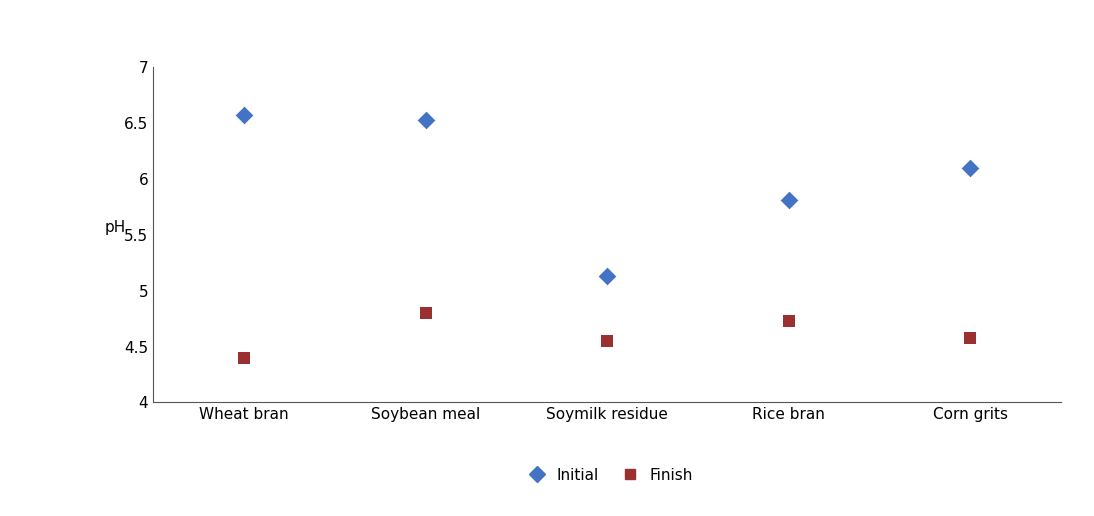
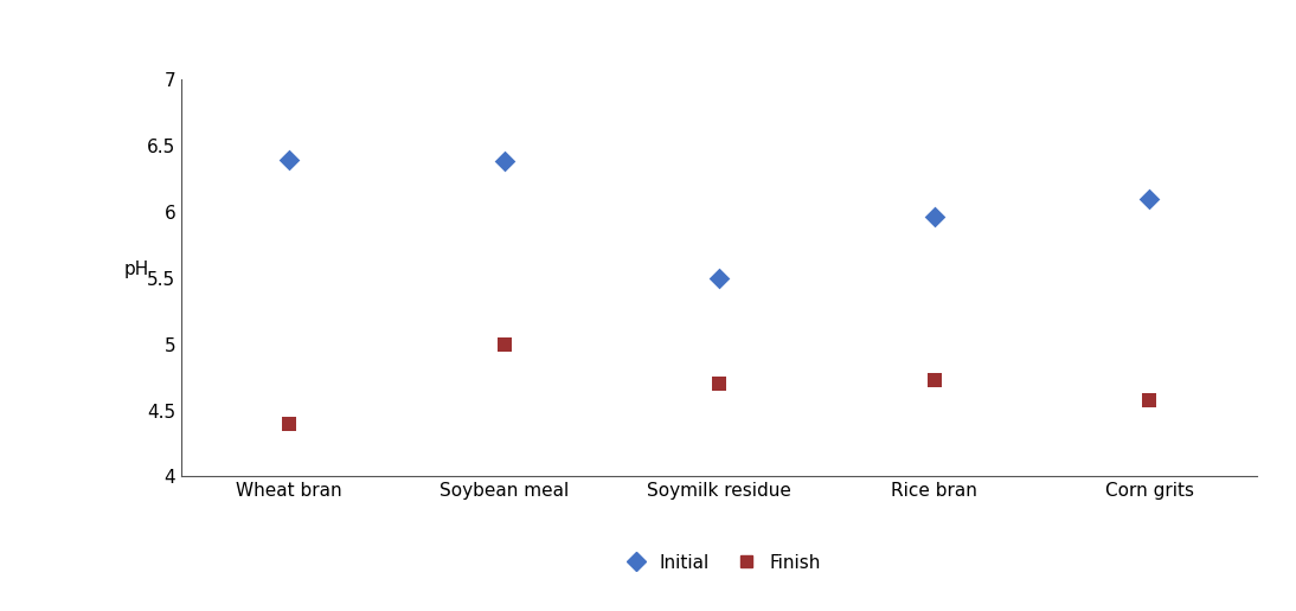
Initial/Wheat bran: 6.57 -> 6.39
Initial/Soybean meal: 6.53 -> 6.38
Finish/Soybean meal: 4.80 -> 5.00
Initial/Soymilk residue: 5.13 -> 5.50
Finish/Soymilk residue: 4.55 -> 4.70
Initial/Rice bran: 5.81 -> 5.96
